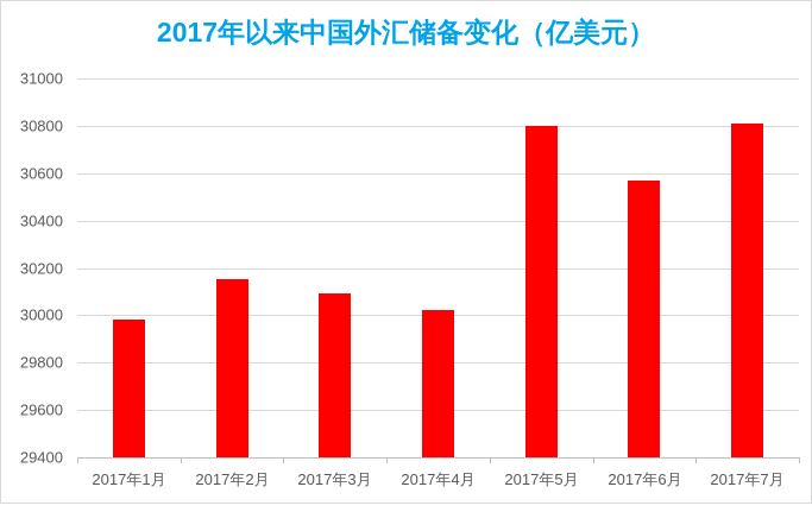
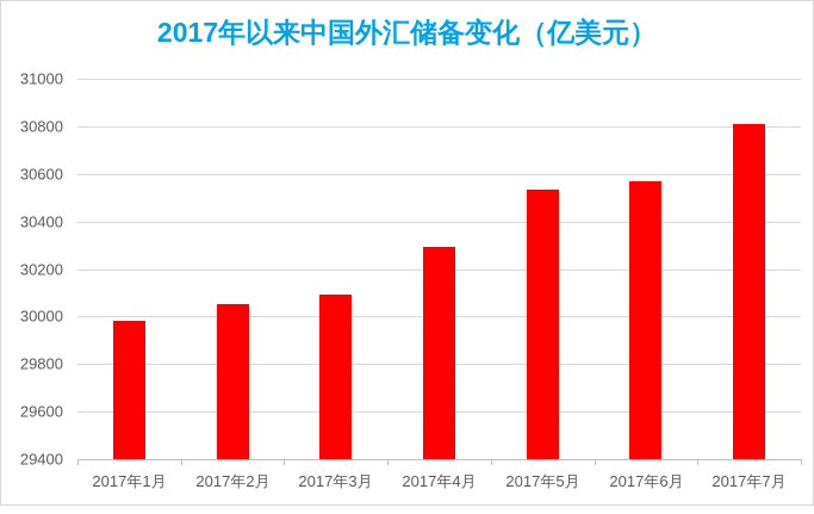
2017年2月: 30150 -> 30050
2017年4月: 30020 -> 30300
2017年5月: 30800 -> 30540
